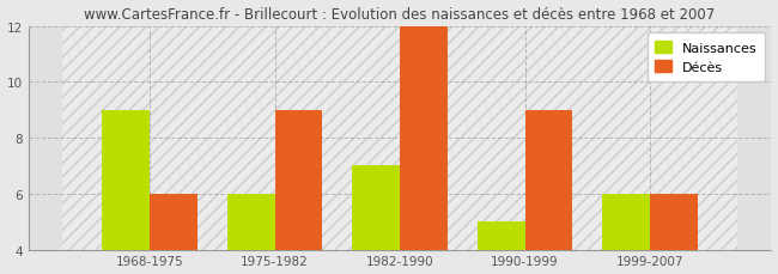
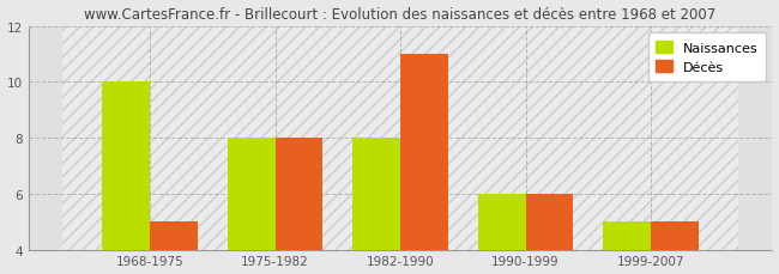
Naissances/1968-1975: 9 -> 10
Décès/1968-1975: 6 -> 5
Naissances/1975-1982: 6 -> 8
Décès/1975-1982: 9 -> 8
Naissances/1982-1990: 7 -> 8
Décès/1982-1990: 12 -> 11
Naissances/1990-1999: 5 -> 6
Décès/1990-1999: 9 -> 6
Naissances/1999-2007: 6 -> 5
Décès/1999-2007: 6 -> 5
